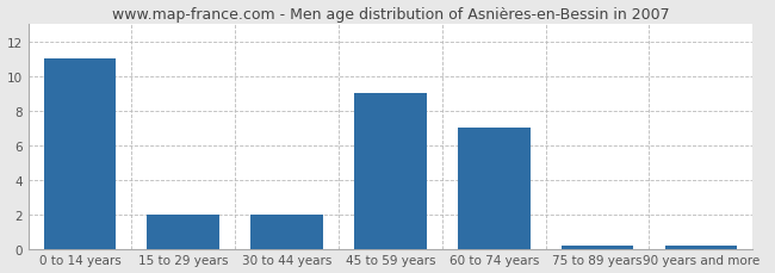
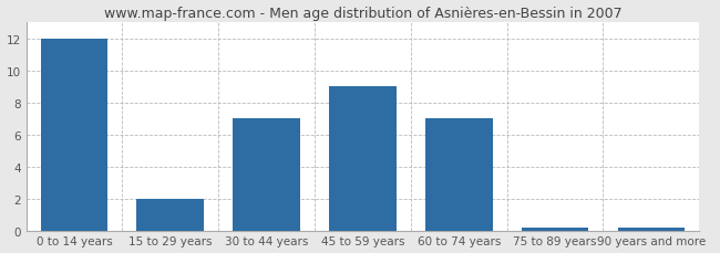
0 to 14 years: 11.0 -> 12.0
30 to 44 years: 2.0 -> 7.0
